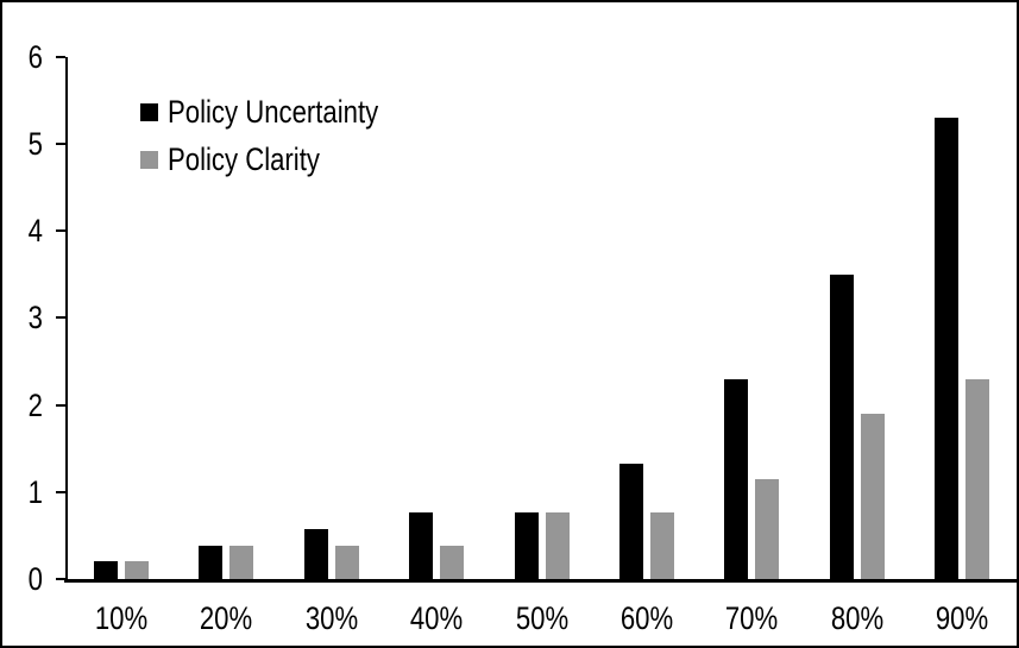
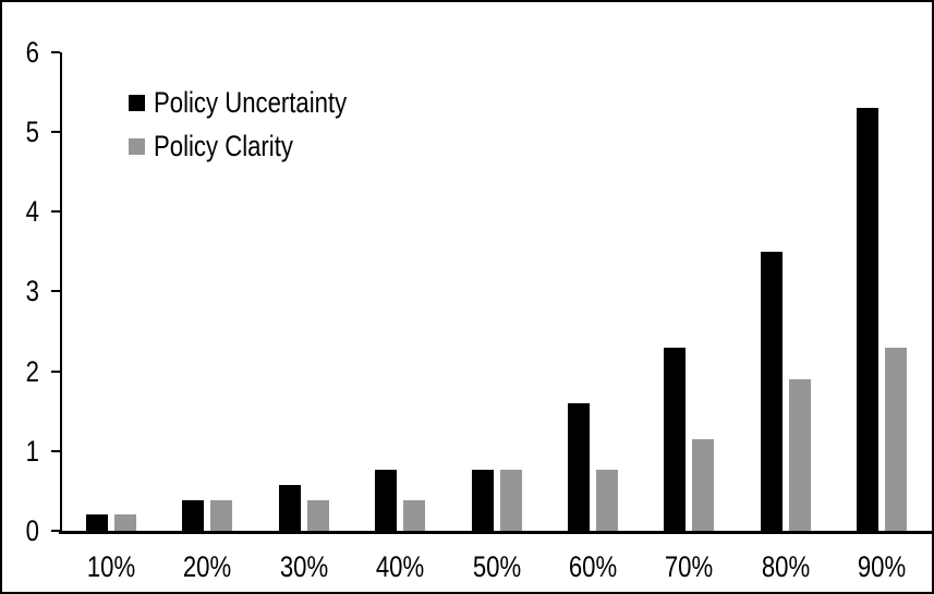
Policy Uncertainty/60%: 1.3 -> 1.6
